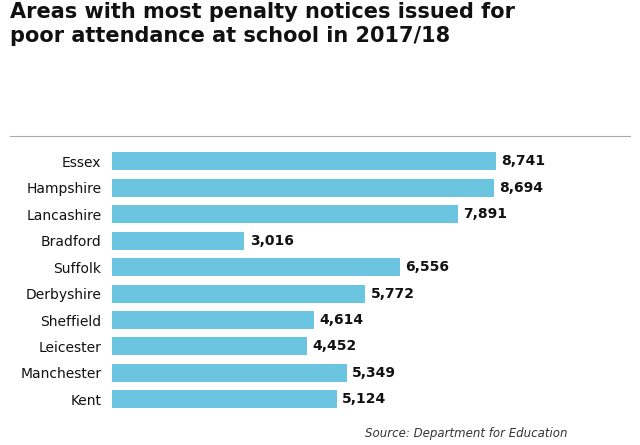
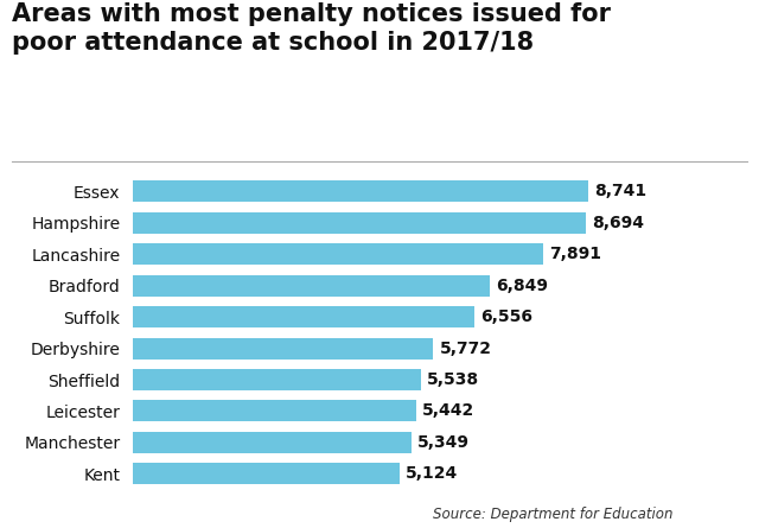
Bradford: 3,016 -> 6,849
Sheffield: 4,614 -> 5,538
Leicester: 4,452 -> 5,442
